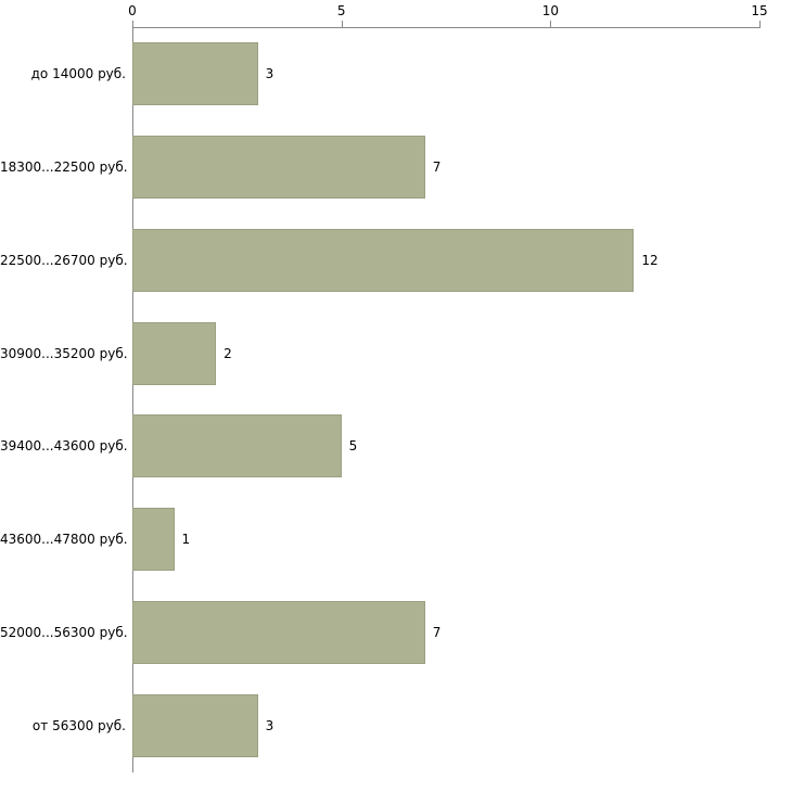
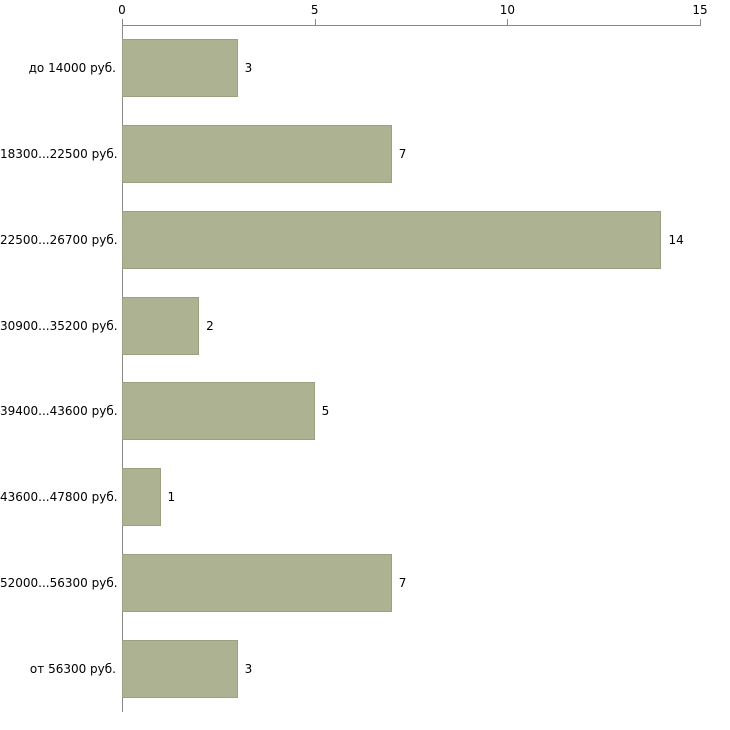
22500...26700 руб.: 12 -> 14
